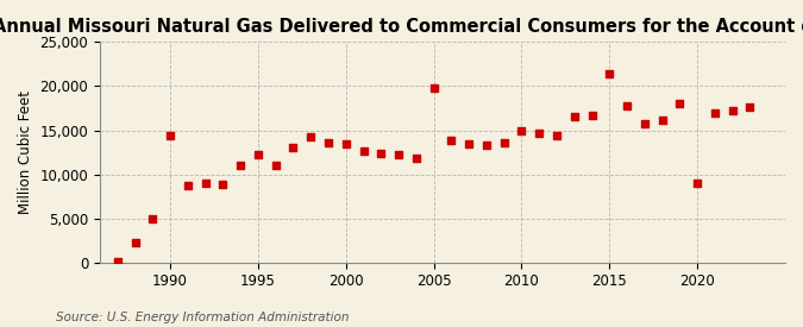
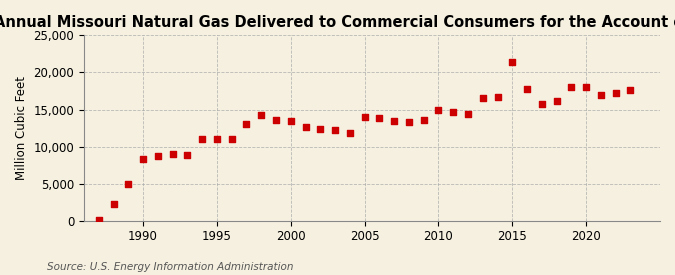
1990: 14,400 -> 8,300
1995: 12,200 -> 11,000
2005: 19,800 -> 14,000
2020: 9,000 -> 18,100
